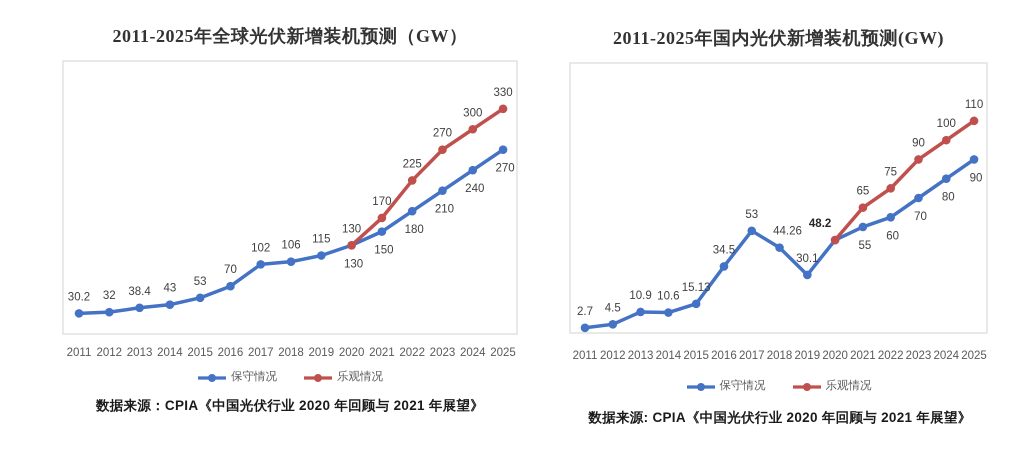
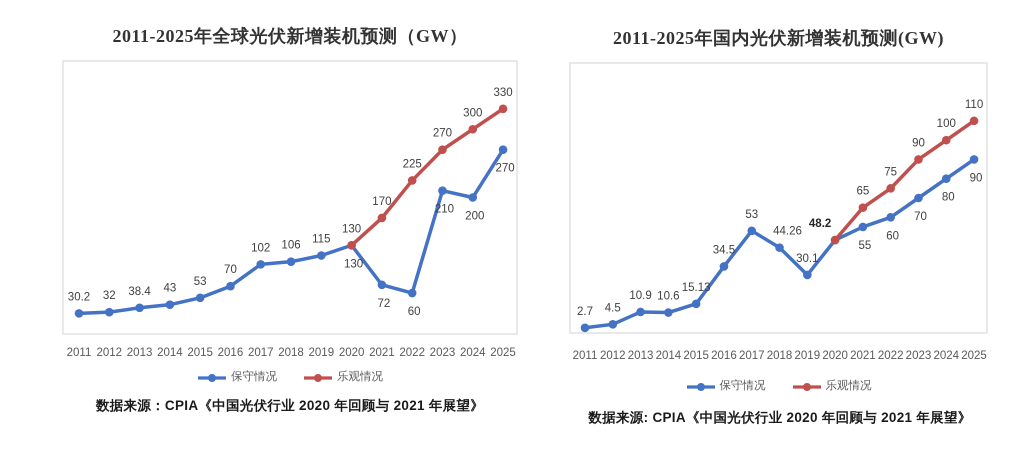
2011-2025年全球光伏新增装机预测（GW）/保守情况/2021: 150 -> 72
2011-2025年全球光伏新增装机预测（GW）/保守情况/2022: 180 -> 60
2011-2025年全球光伏新增装机预测（GW）/保守情况/2024: 240 -> 200
